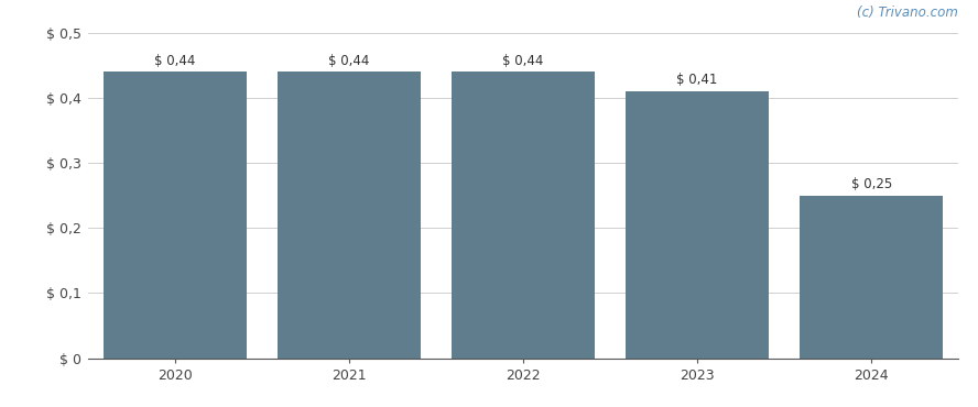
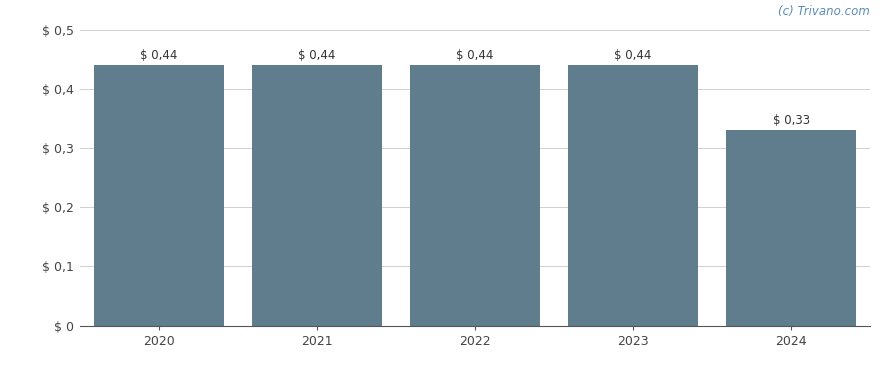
2023: 0,41 -> 0,44
2024: 0,25 -> 0,33
